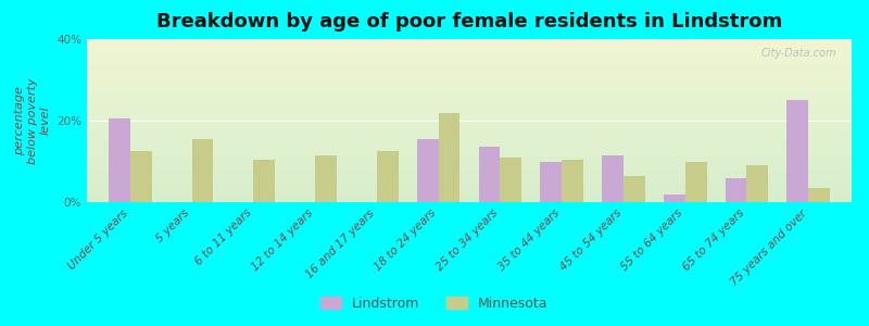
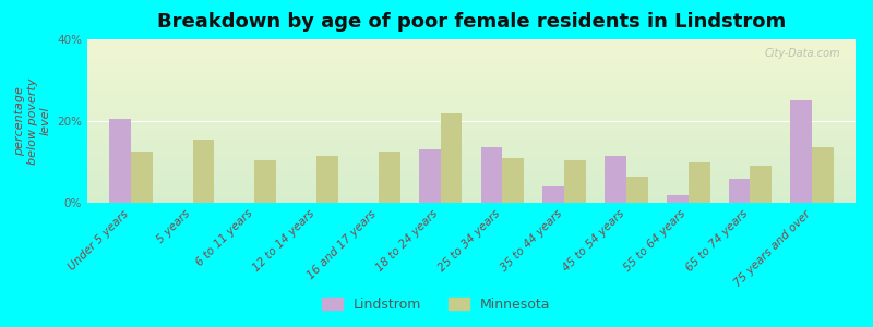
Lindstrom/18 to 24 years: 15.5% -> 13.0%
Lindstrom/35 to 44 years: 10.0% -> 4.0%
Minnesota/75 years and over: 3.5% -> 13.5%
